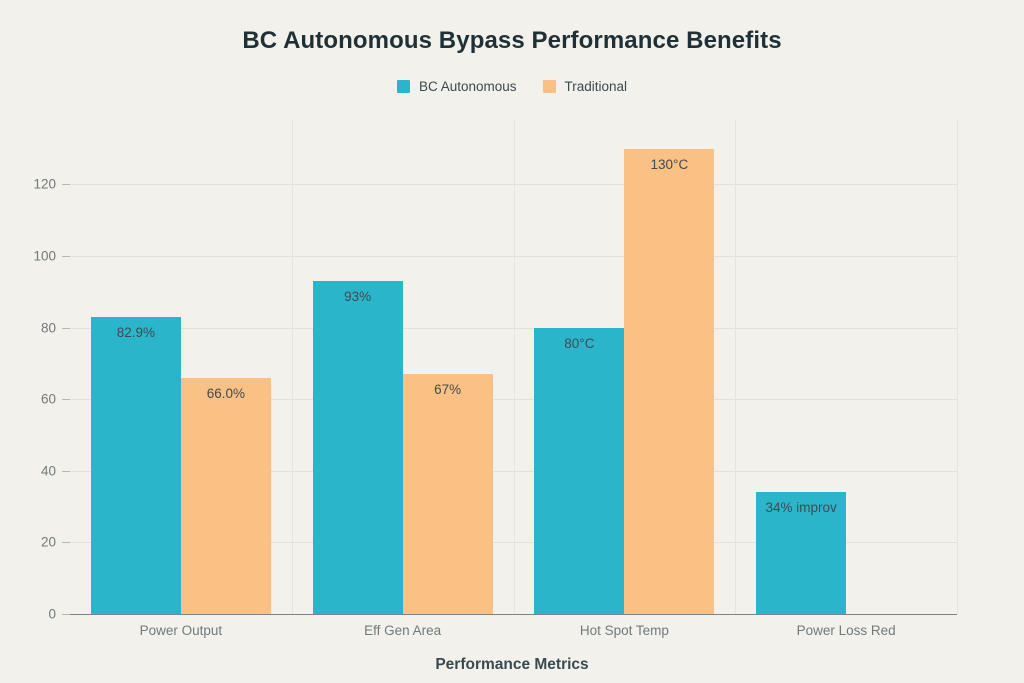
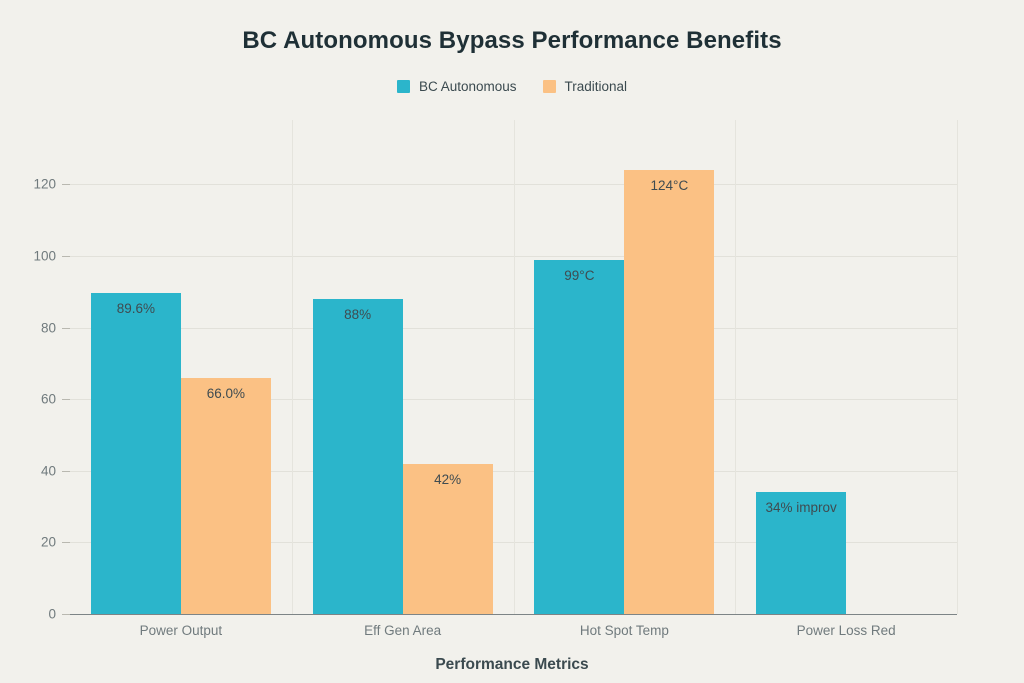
BC Autonomous/Power Output: 82.9% -> 89.6%
BC Autonomous/Eff Gen Area: 93% -> 88%
Traditional/Eff Gen Area: 67% -> 42%
BC Autonomous/Hot Spot Temp: 80°C -> 99°C
Traditional/Hot Spot Temp: 130°C -> 124°C
